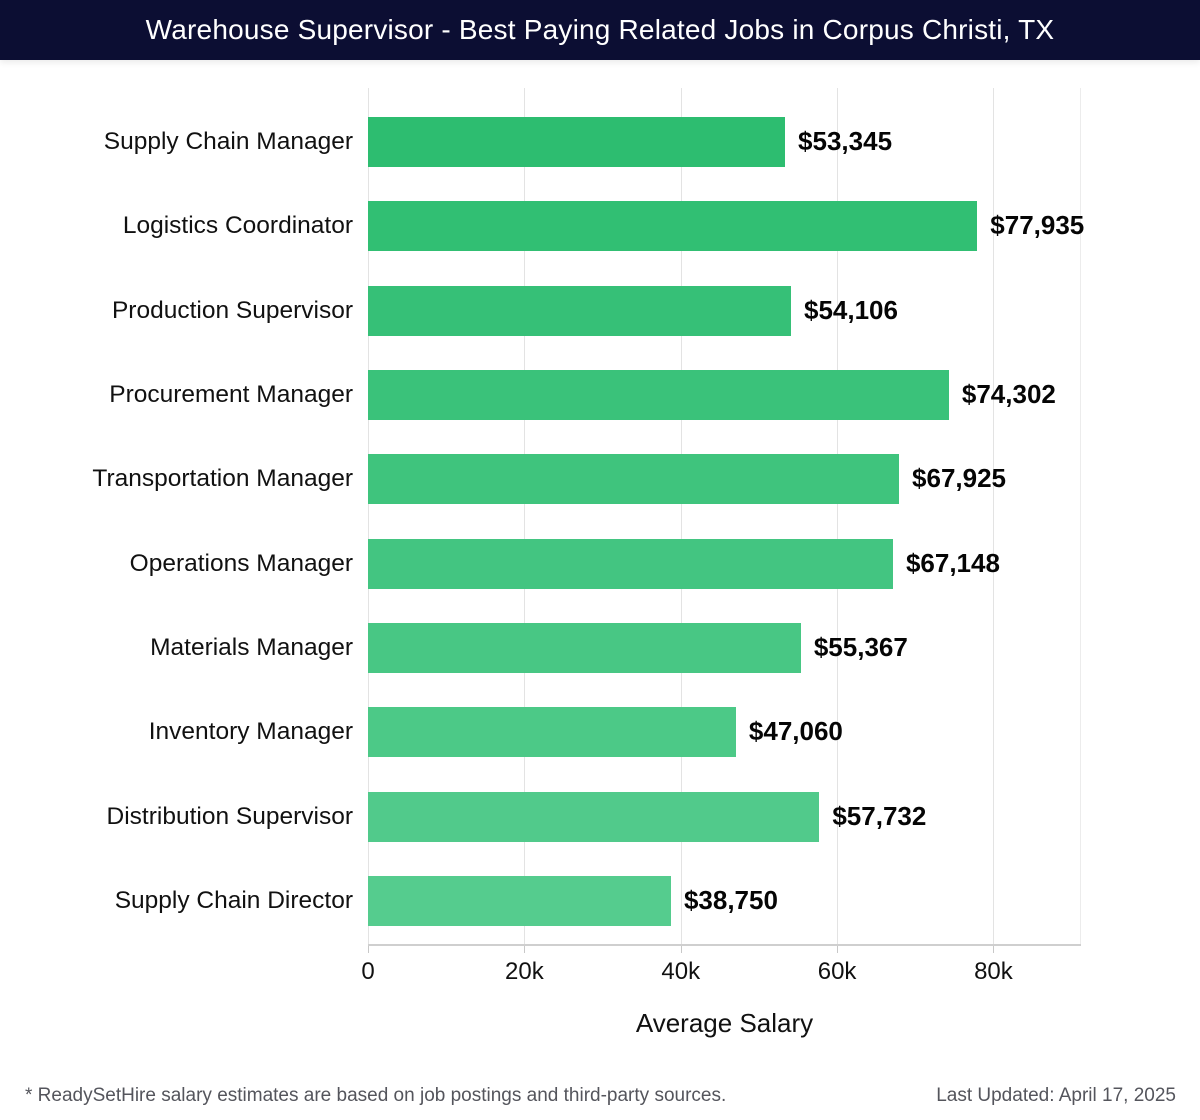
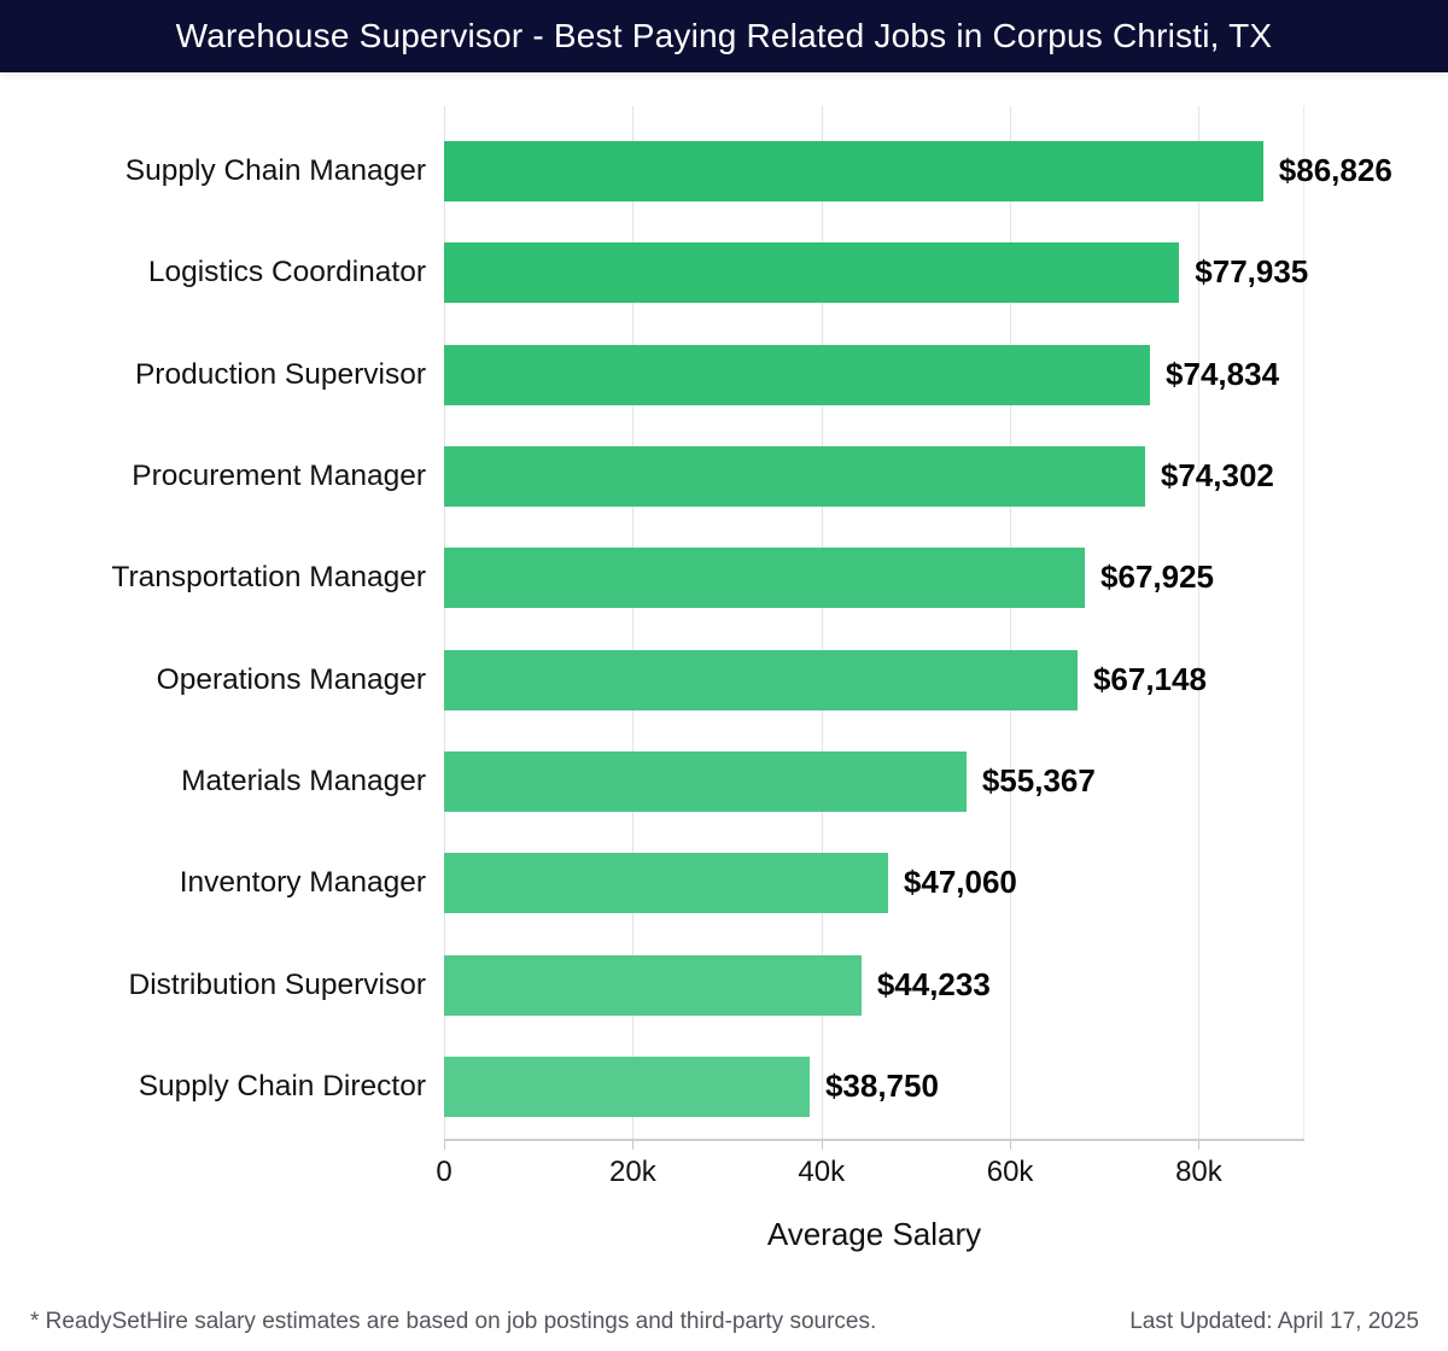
Supply Chain Manager: $53,345 -> $86,826
Production Supervisor: $54,106 -> $74,834
Distribution Supervisor: $57,732 -> $44,233
